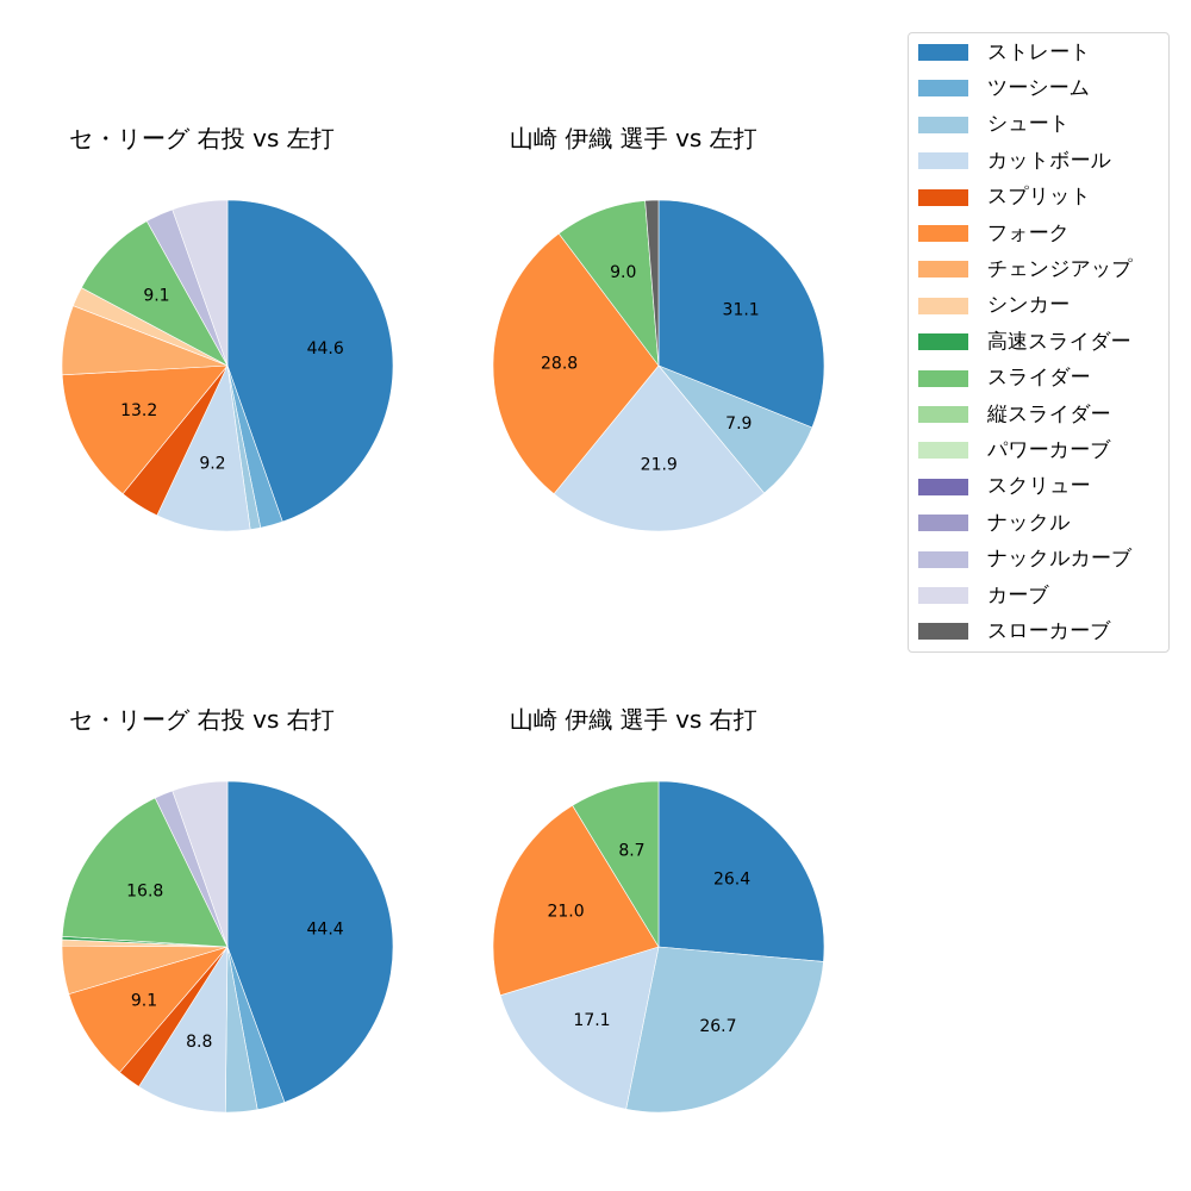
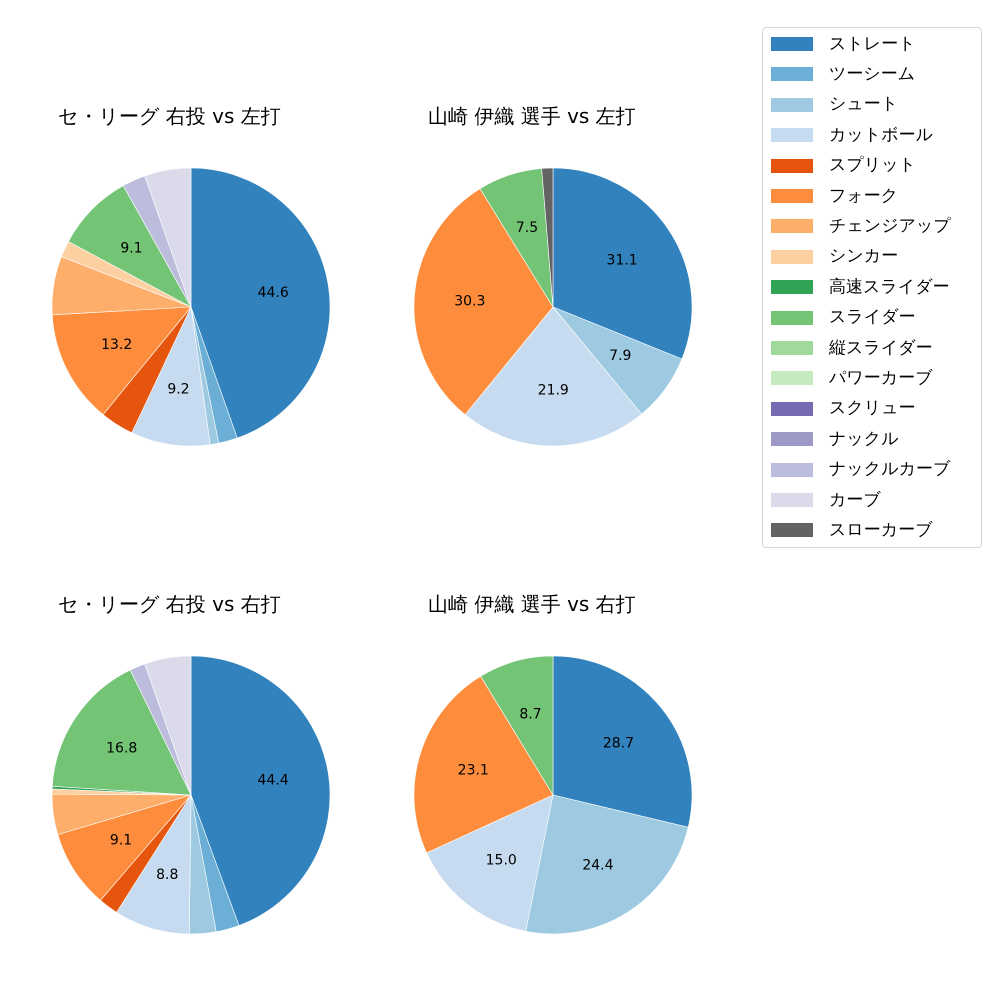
山崎 伊織 選手 vs 左打/フォーク: 28.8 -> 30.3
山崎 伊織 選手 vs 左打/スライダー: 9.0 -> 7.5
山崎 伊織 選手 vs 右打/ストレート: 26.4 -> 28.7
山崎 伊織 選手 vs 右打/シュート: 26.7 -> 24.4
山崎 伊織 選手 vs 右打/カットボール: 17.1 -> 15.0
山崎 伊織 選手 vs 右打/フォーク: 21.0 -> 23.1
